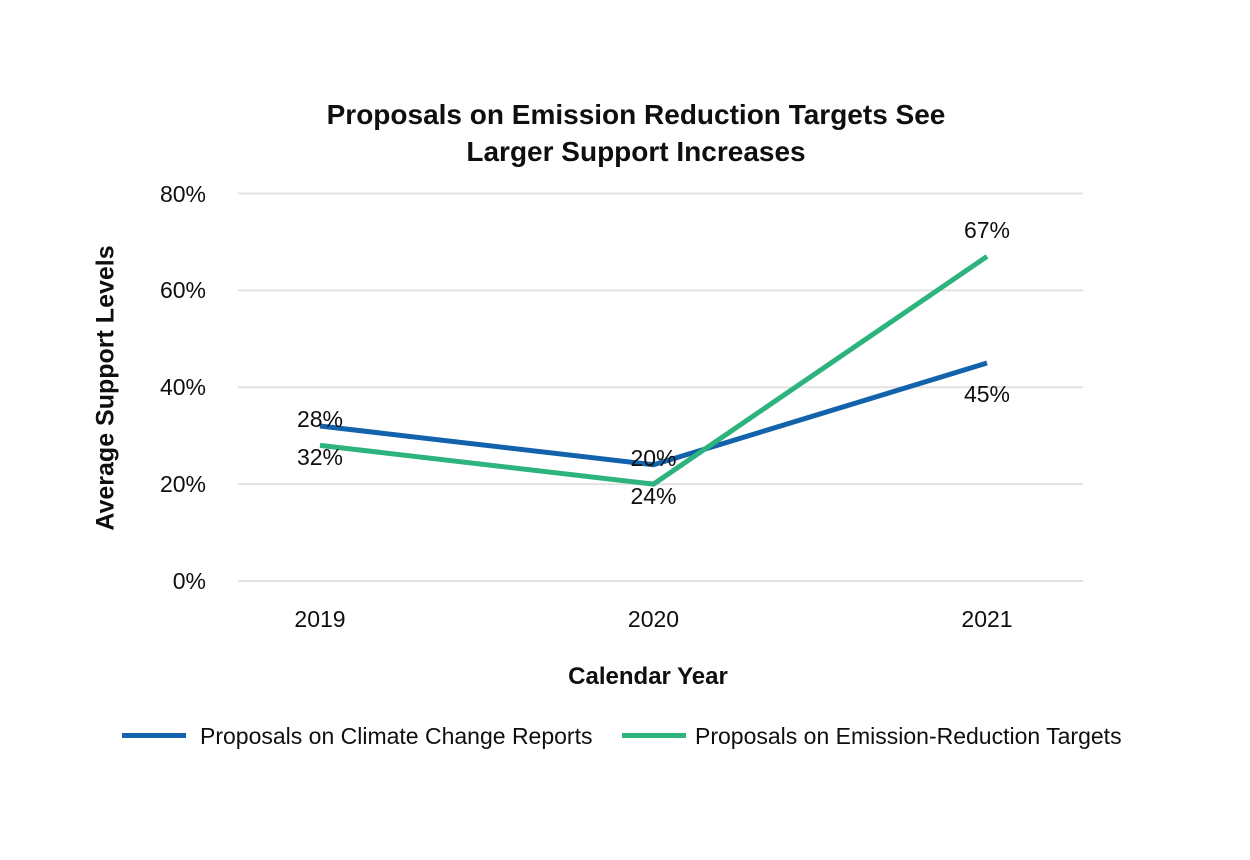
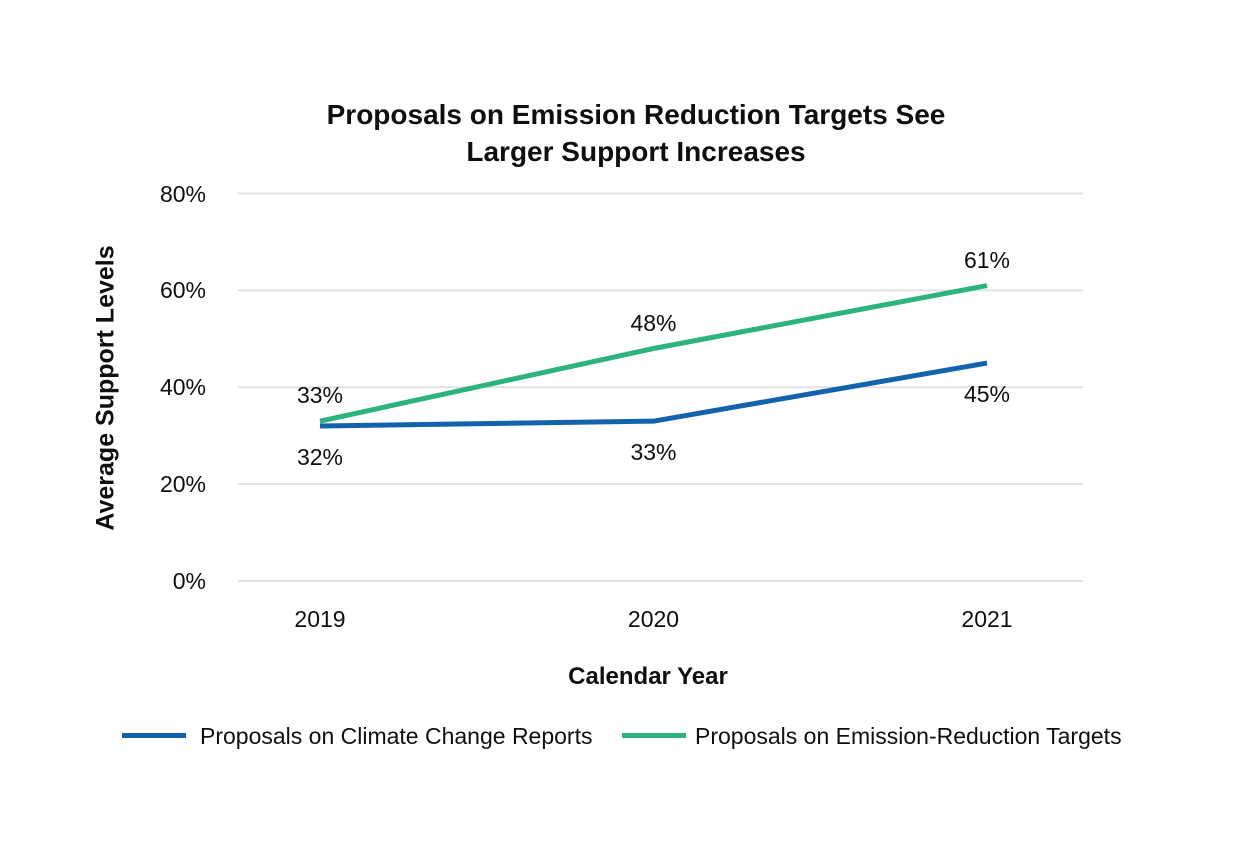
Proposals on Emission-Reduction Targets/2019: 28% -> 33%
Proposals on Climate Change Reports/2020: 24% -> 33%
Proposals on Emission-Reduction Targets/2020: 20% -> 48%
Proposals on Emission-Reduction Targets/2021: 67% -> 61%
